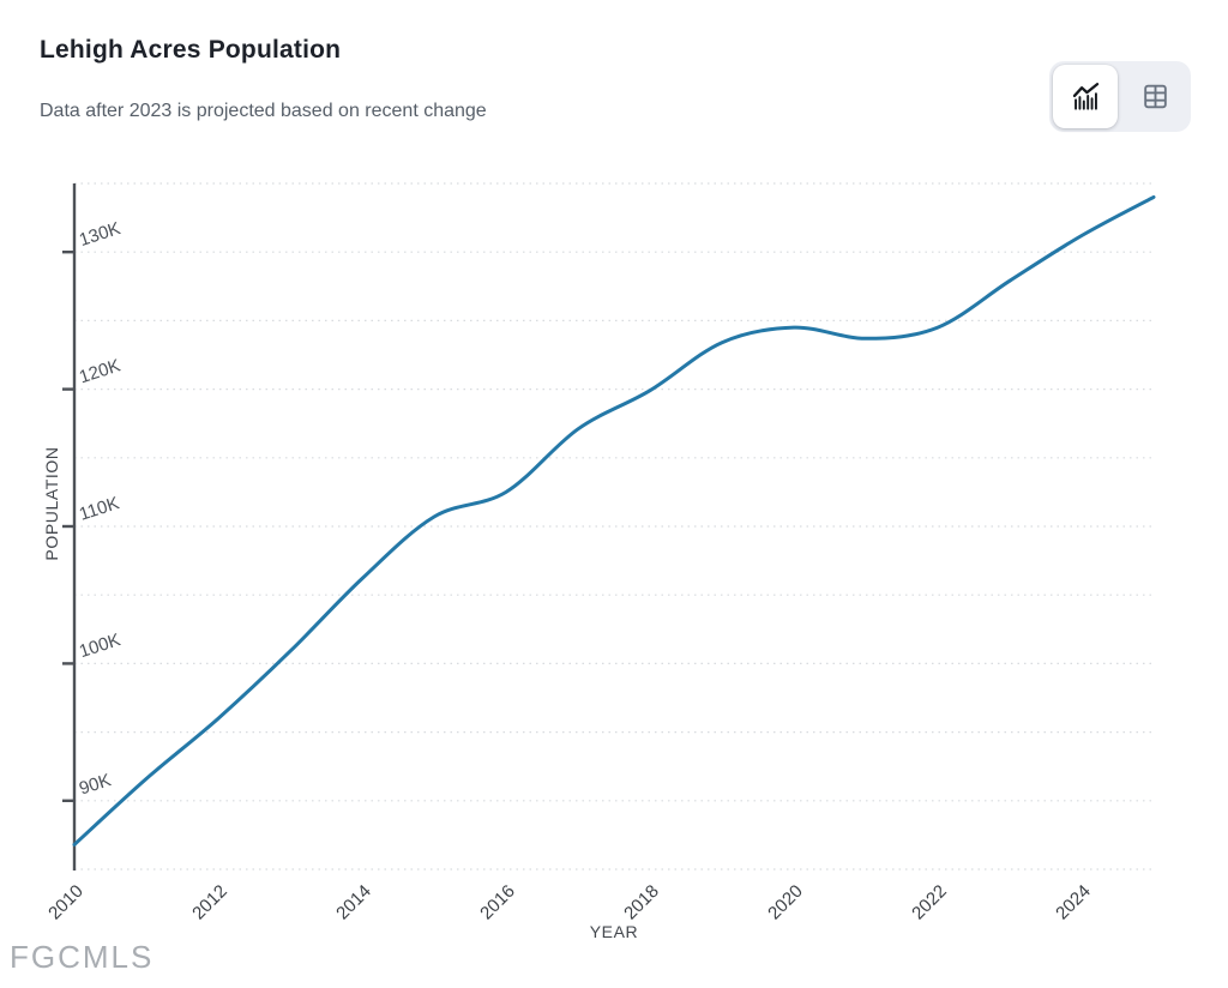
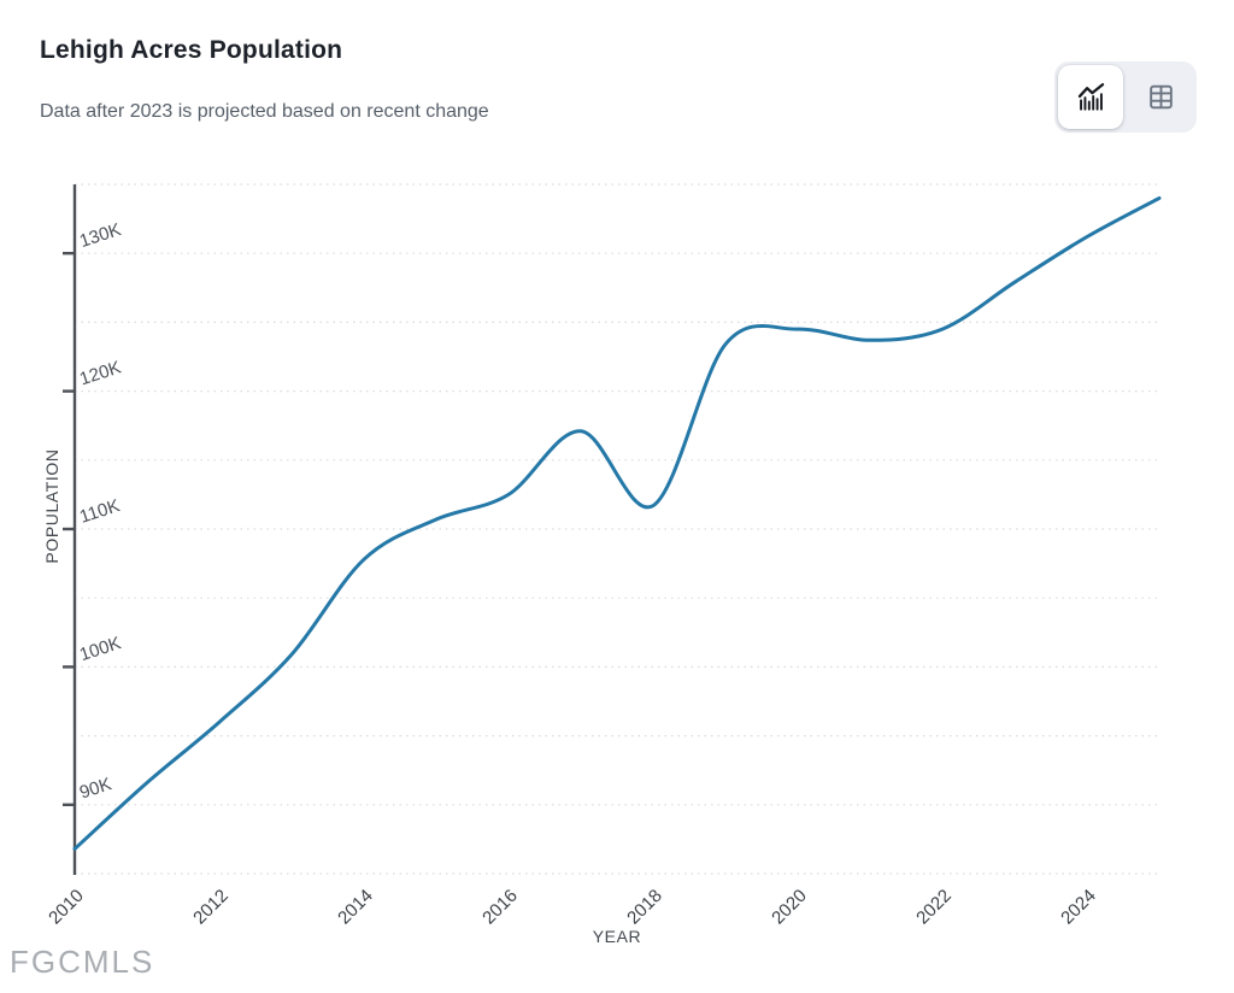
2014: 106.2K -> 107.8K
2018: 119.9K -> 111.7K
